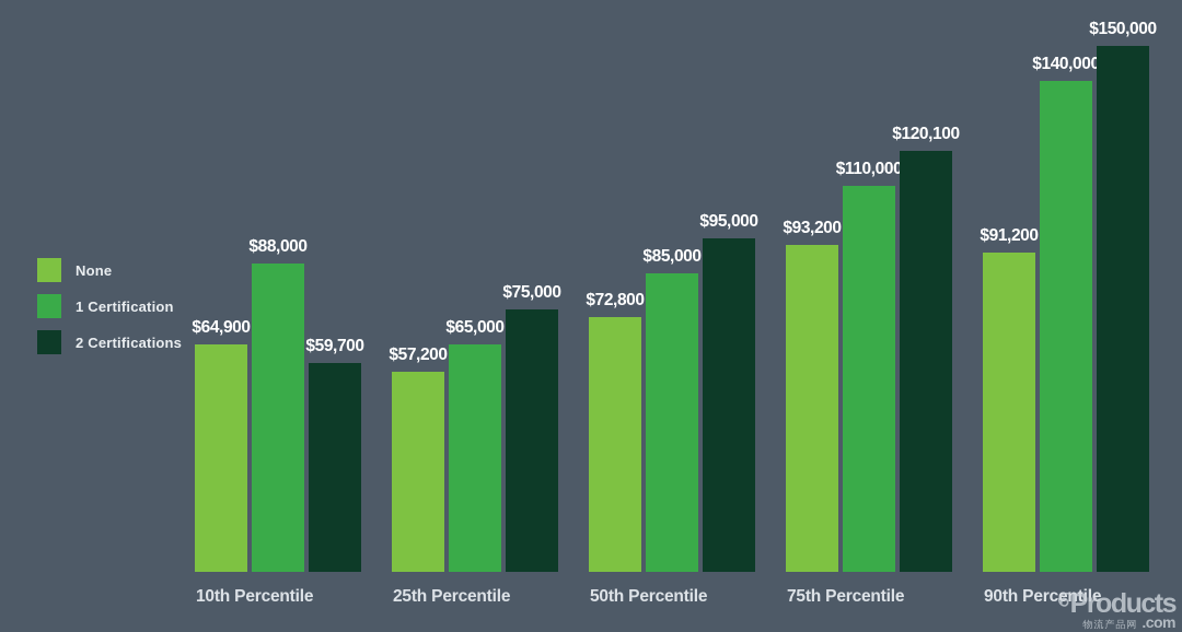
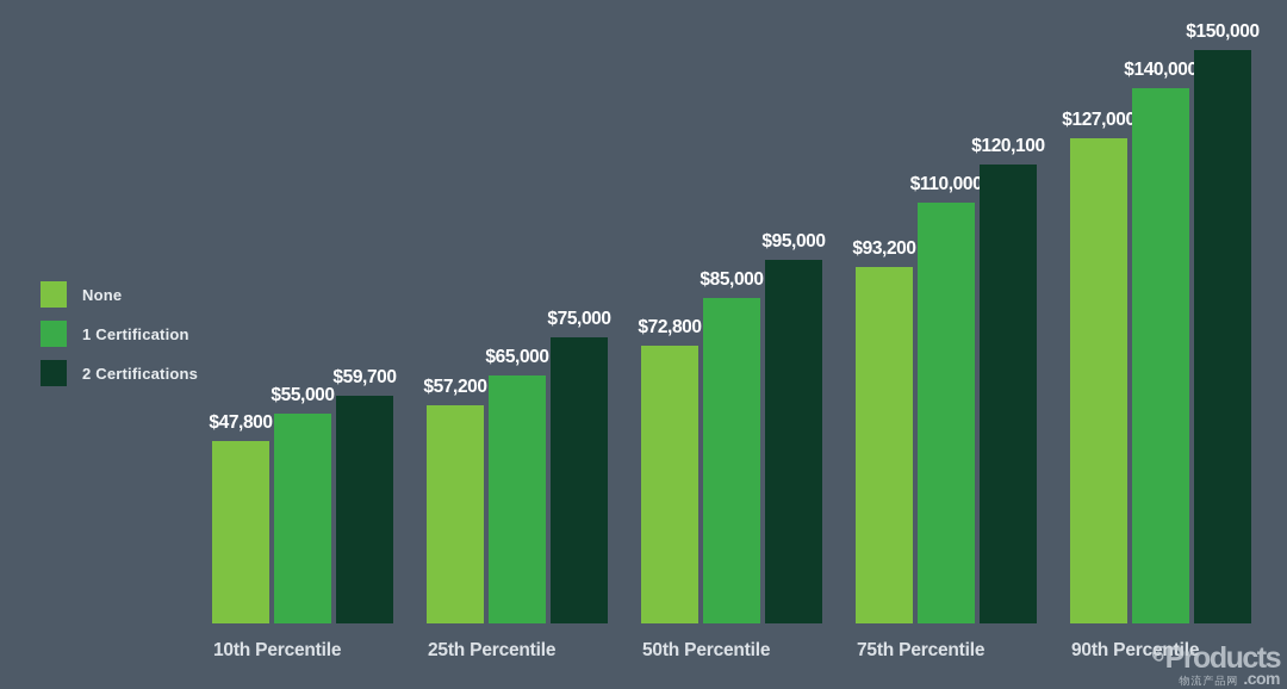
None/10th Percentile: $64,900 -> $47,800
1 Certification/10th Percentile: $88,000 -> $55,000
None/90th Percentile: $91,200 -> $127,000
